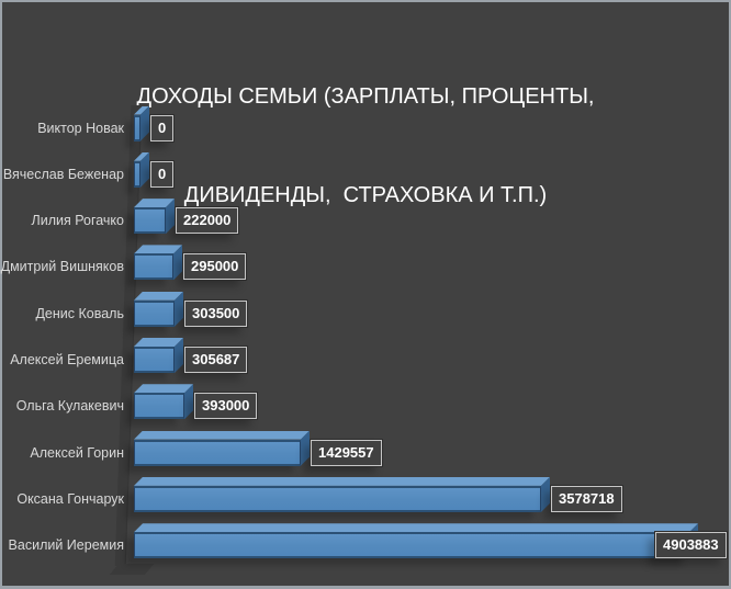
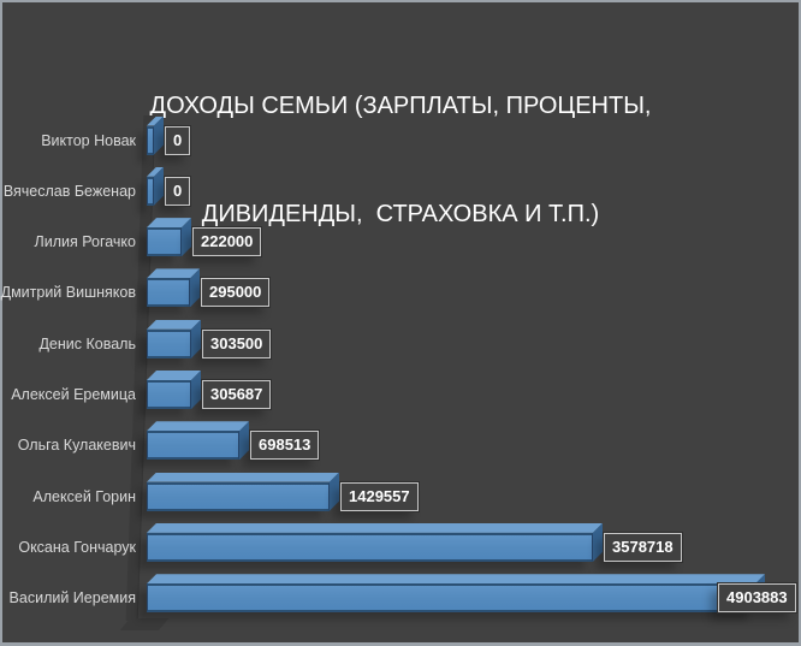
Ольга Кулакевич: 393000 -> 698513
